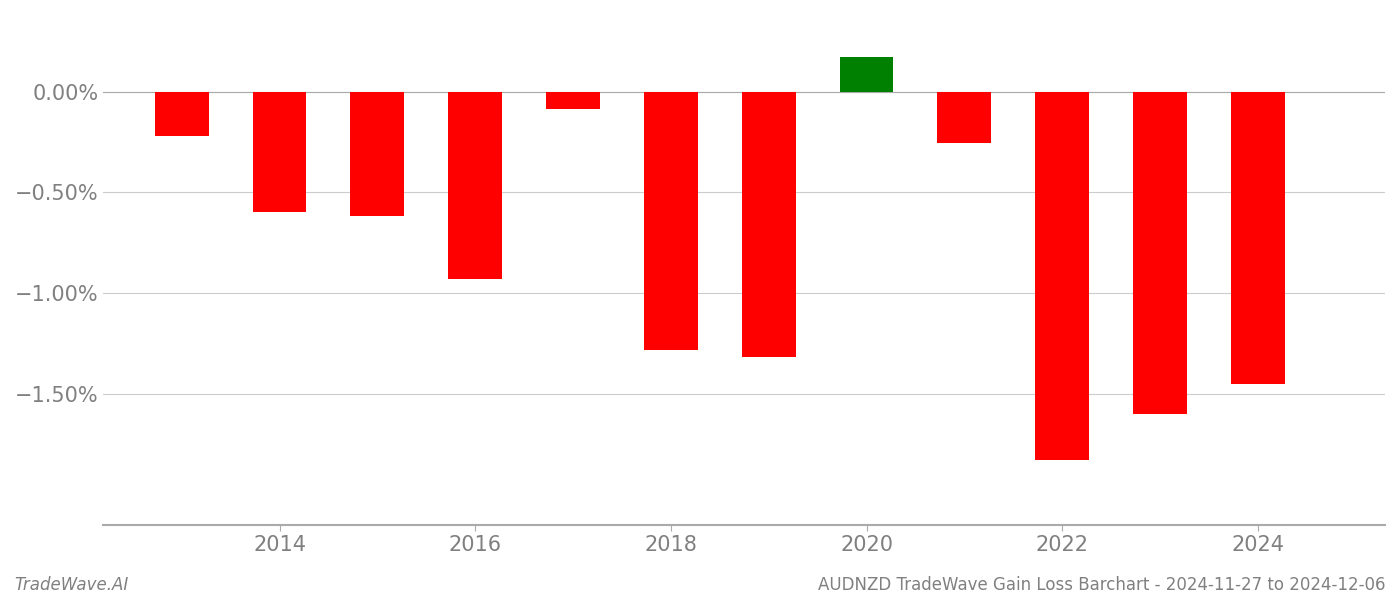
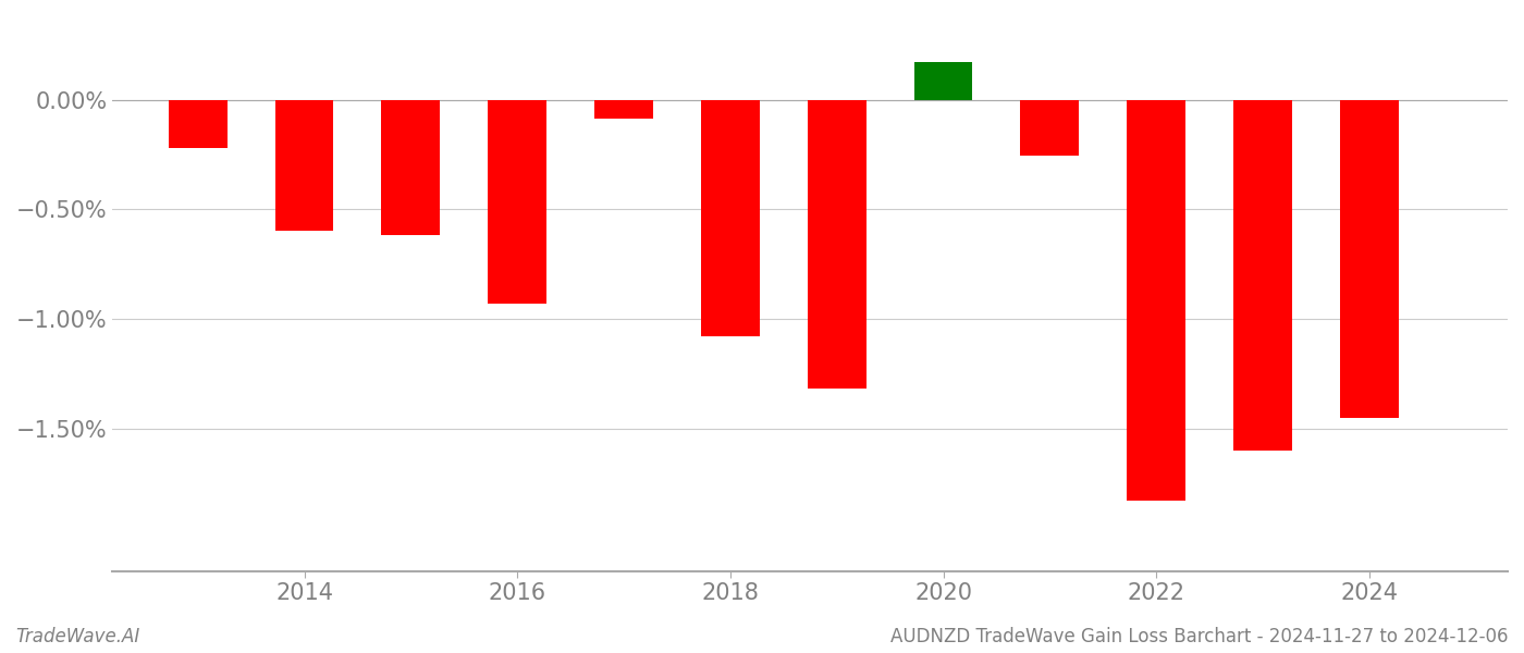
2018: -1.285% -> -1.080%
